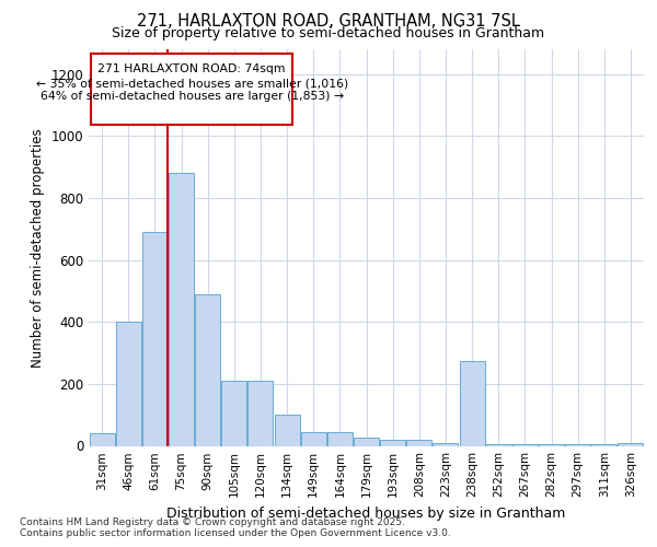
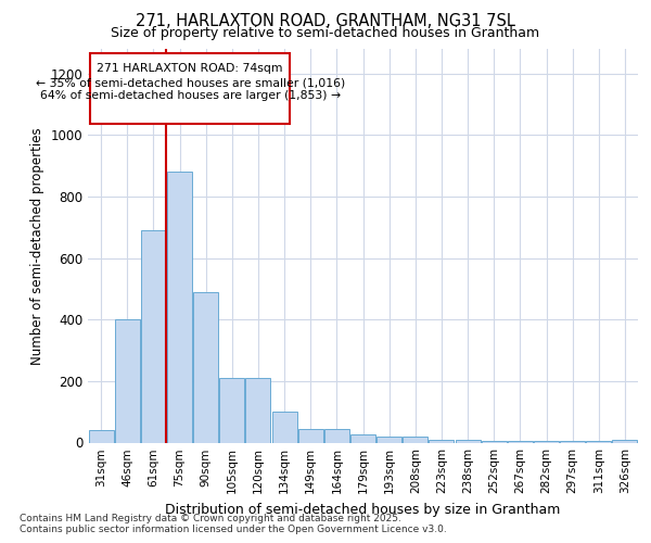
238sqm: 275 -> 10
